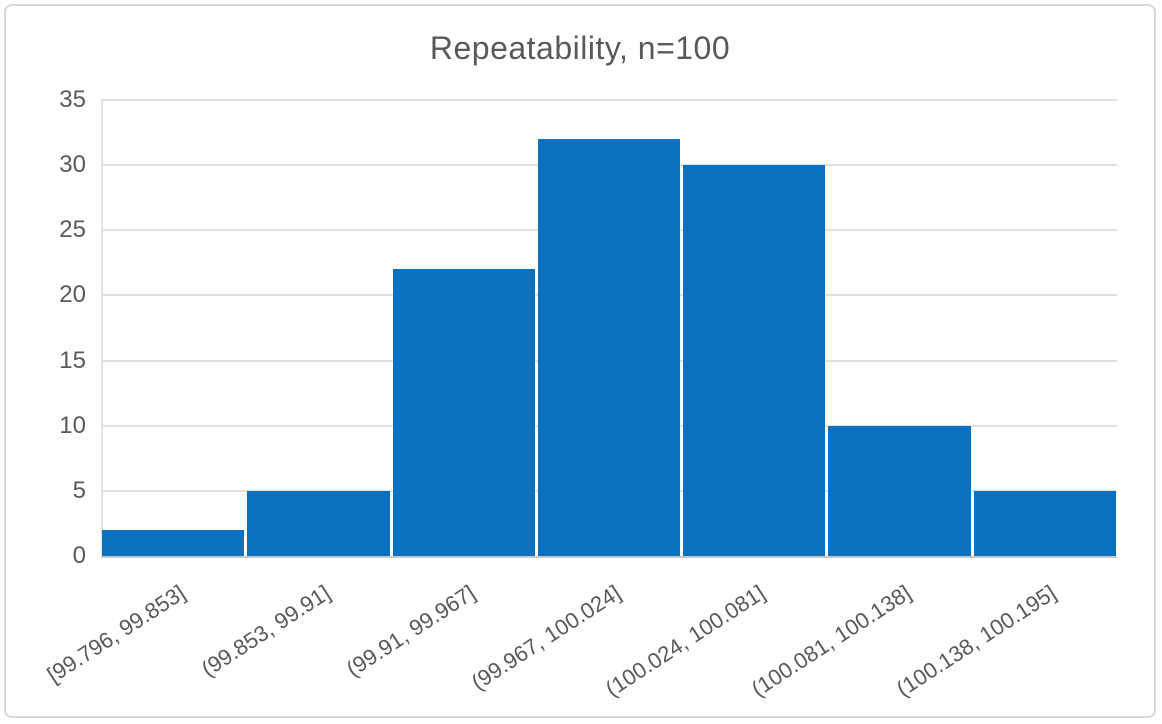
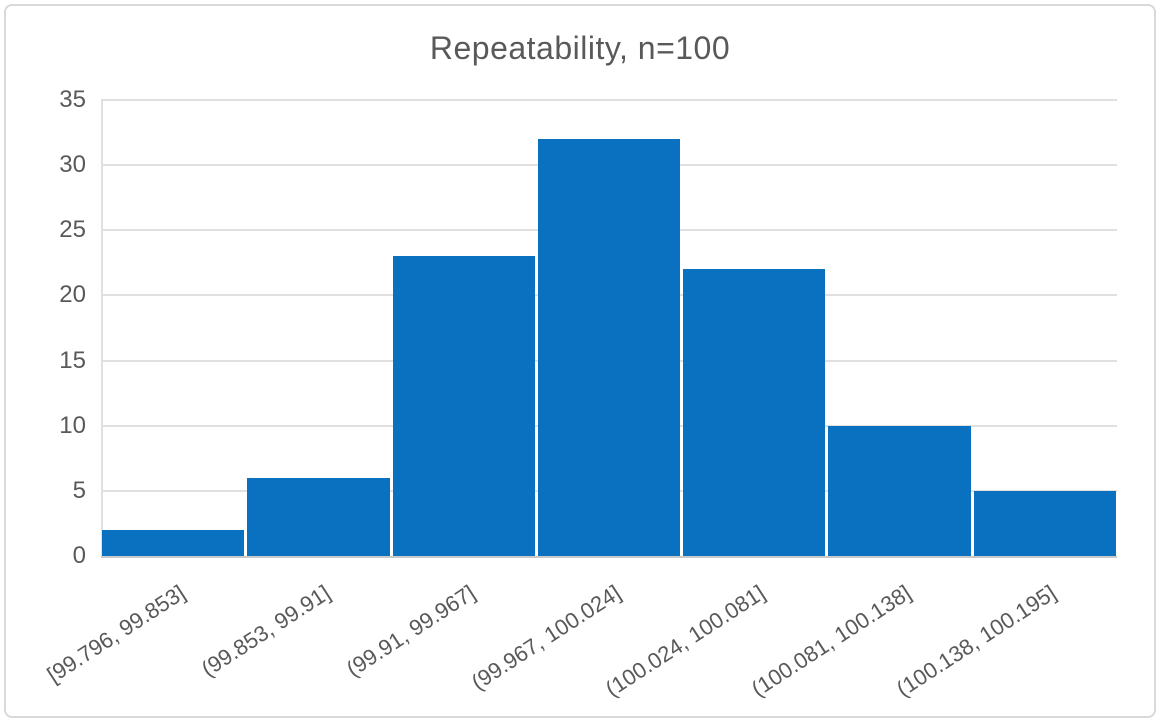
(99.853, 99.91]: 5 -> 6
(99.91, 99.967]: 22 -> 23
(100.024, 100.081]: 30 -> 22
